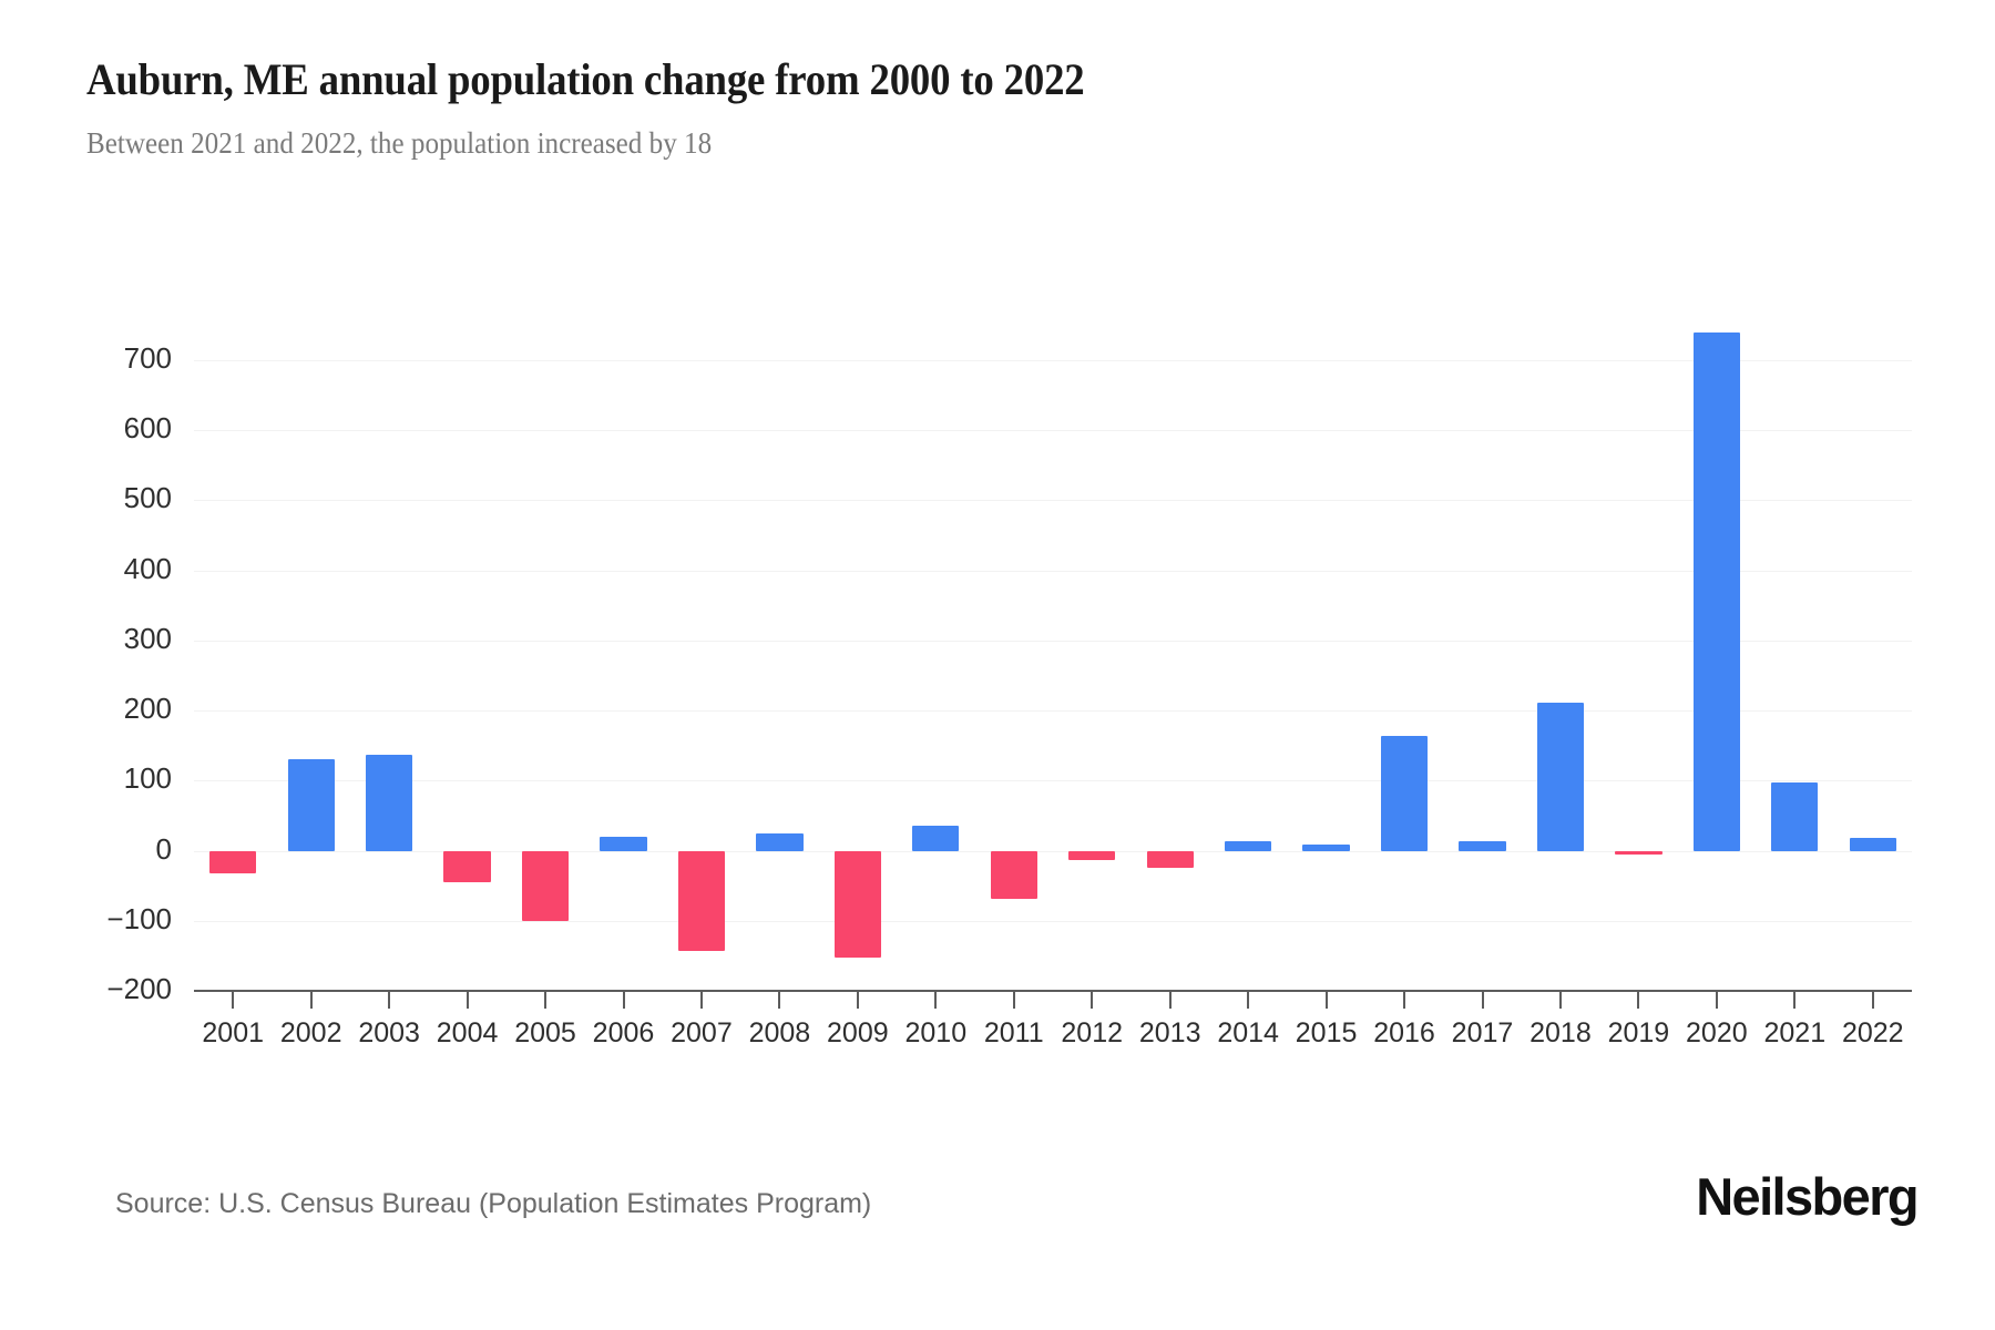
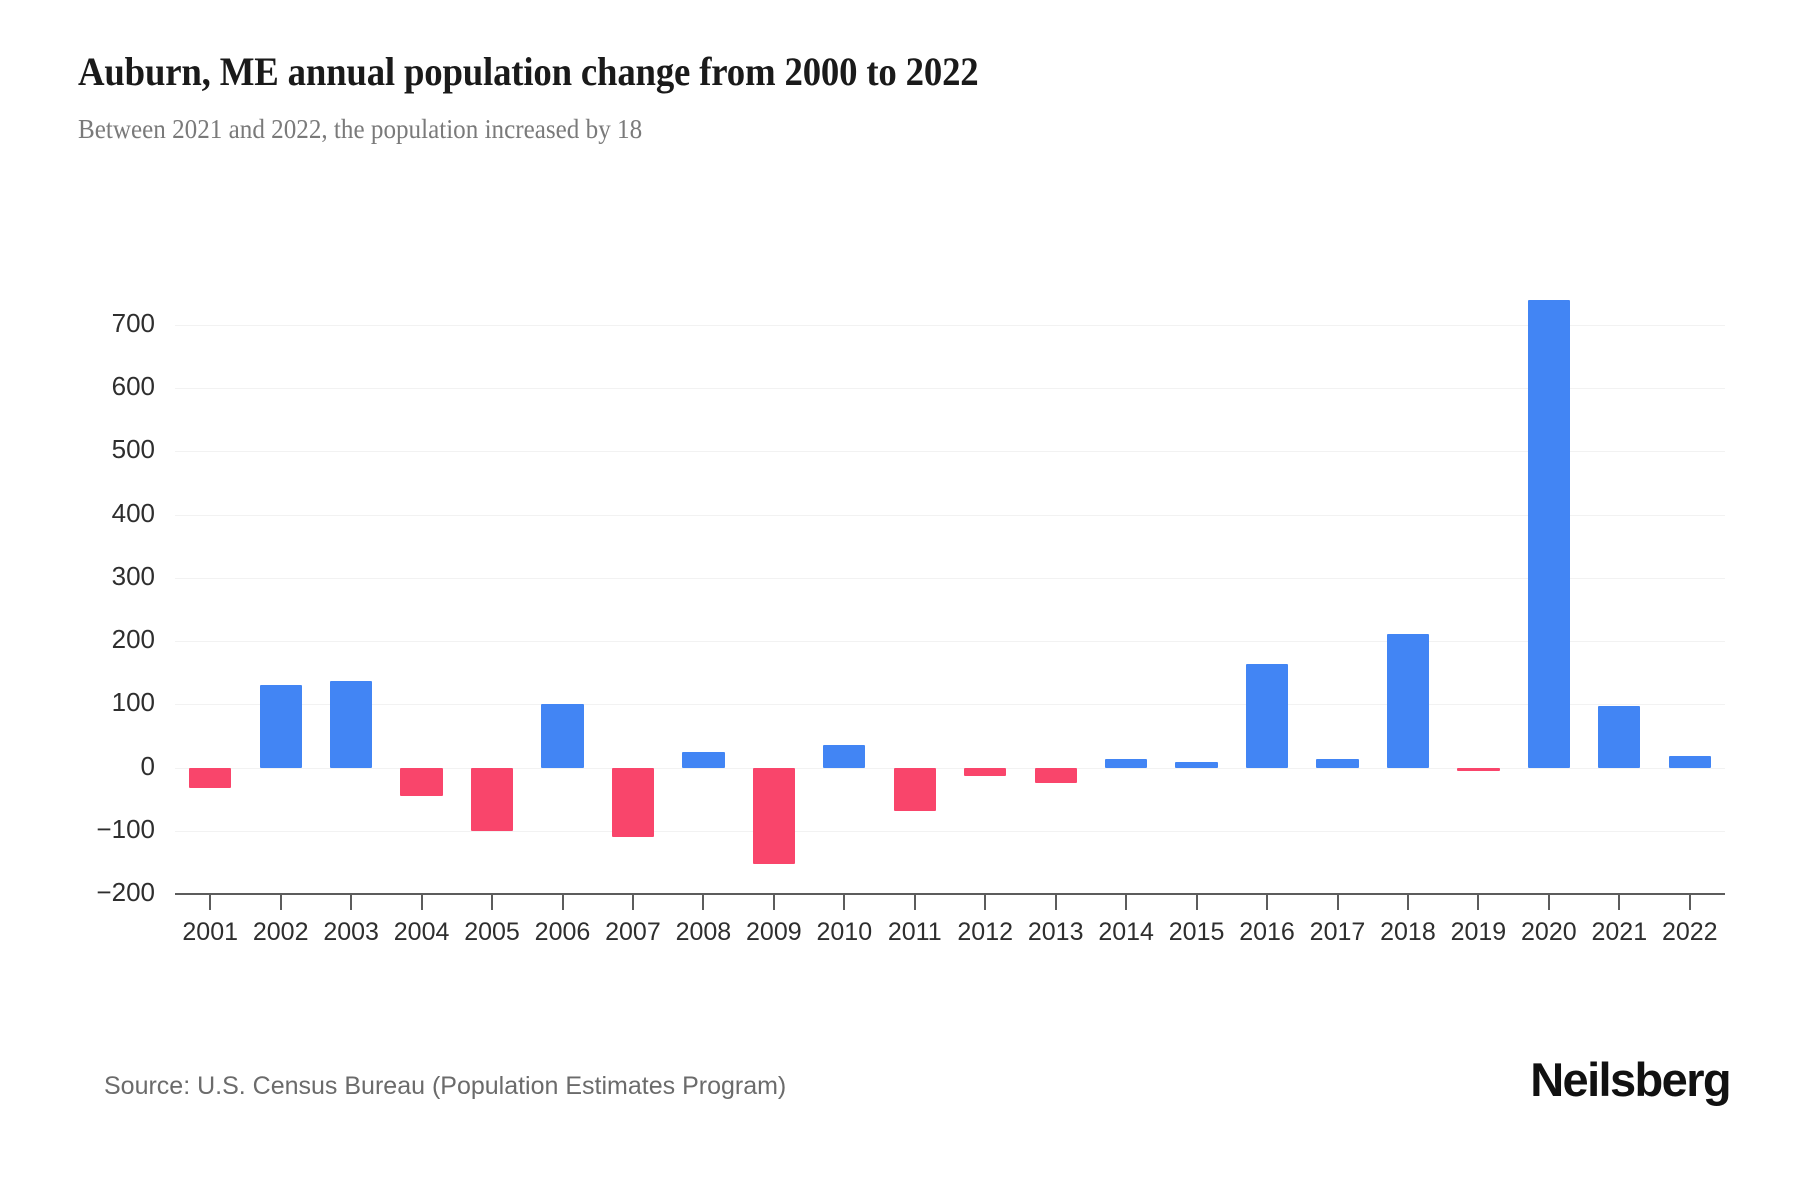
2006: 20 -> 100
2007: -140 -> -110
